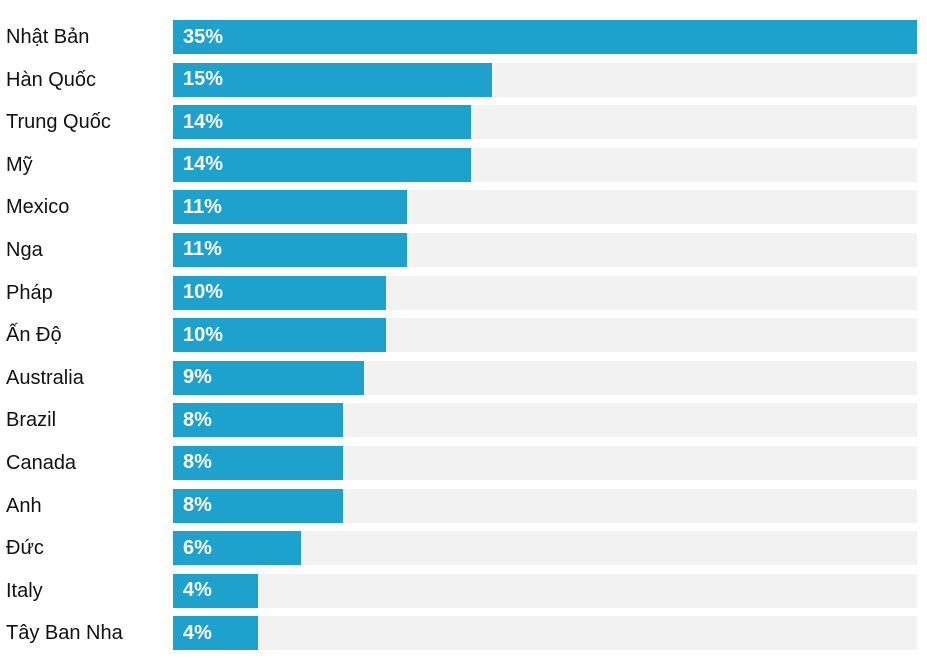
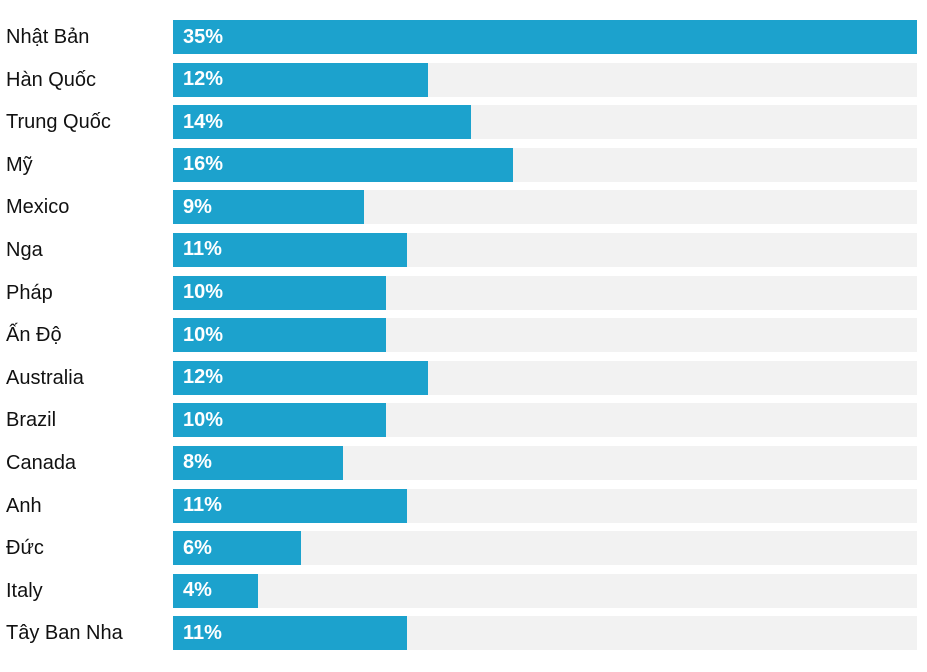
Hàn Quốc: 15% -> 12%
Mỹ: 14% -> 16%
Mexico: 11% -> 9%
Australia: 9% -> 12%
Brazil: 8% -> 10%
Anh: 8% -> 11%
Tây Ban Nha: 4% -> 11%
